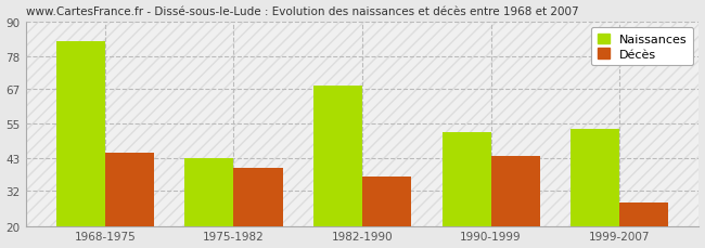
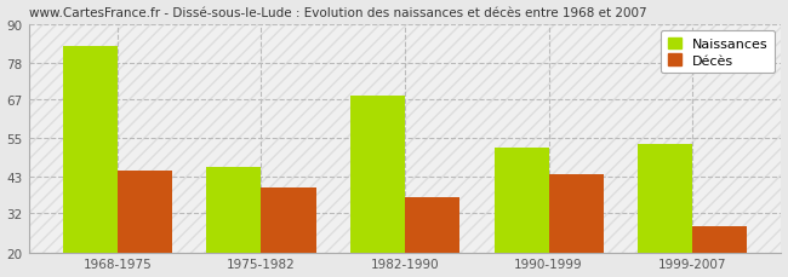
Naissances/1975-1982: 43 -> 46
